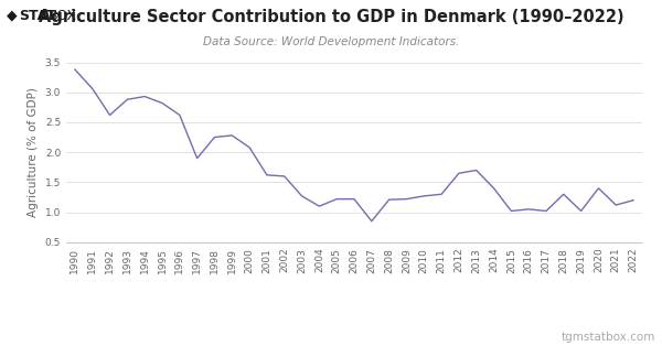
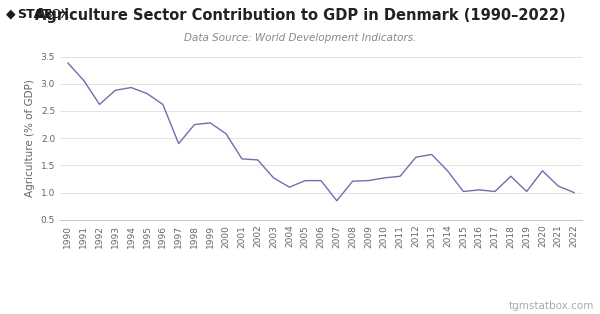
2022: 1.20 -> 1.00
